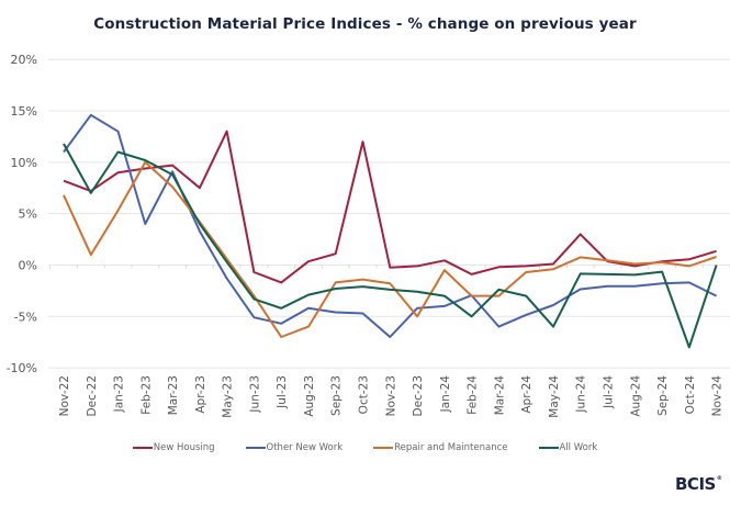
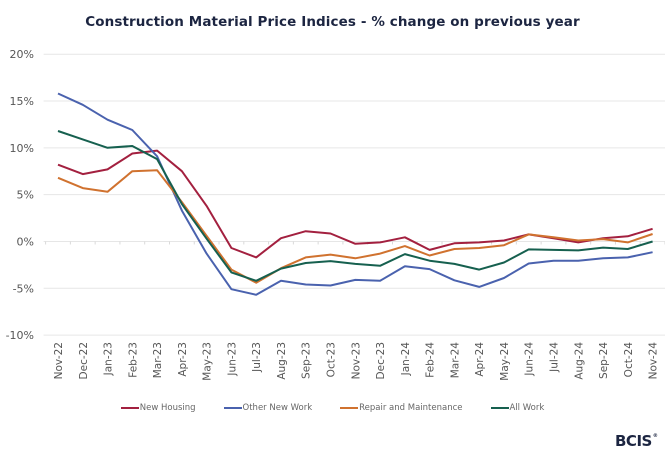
Other New Work/Nov-22: 11% -> 16%
Repair and Maintenance/Dec-22: 1% -> 6%
All Work/Dec-22: 7% -> 11%
New Housing/Jan-23: 9% -> 8%
All Work/Jan-23: 11% -> 10%
Other New Work/Feb-23: 4% -> 12%
Repair and Maintenance/Feb-23: 10% -> 8%
New Housing/May-23: 13% -> 4%
Repair and Maintenance/Jul-23: -7% -> -4%
Repair and Maintenance/Aug-23: -6% -> -3%
New Housing/Oct-23: 12% -> 1%
Other New Work/Nov-23: -7% -> -4%
Repair and Maintenance/Dec-23: -5% -> -1%
Other New Work/Jan-24: -4% -> -3%
All Work/Jan-24: -3% -> -1%
Repair and Maintenance/Feb-24: -3% -> -2%
All Work/Feb-24: -5% -> -2%
Other New Work/Mar-24: -6% -> -4%
Repair and Maintenance/Mar-24: -3% -> -1%
All Work/May-24: -6% -> -2%
New Housing/Jun-24: 3% -> 1%
All Work/Oct-24: -8% -> -1%
Other New Work/Nov-24: -3% -> -1%
